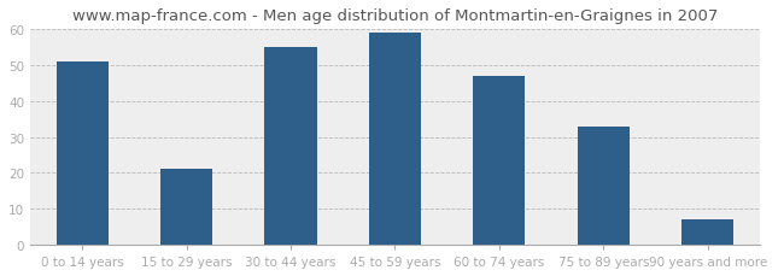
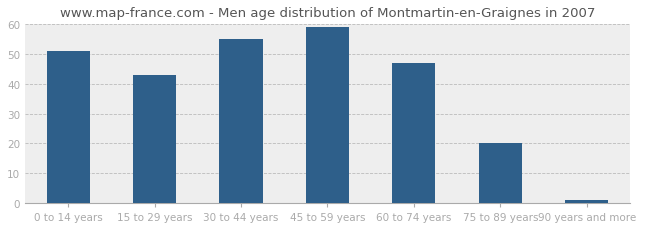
15 to 29 years: 21 -> 43
75 to 89 years: 33 -> 20
90 years and more: 7 -> 1
